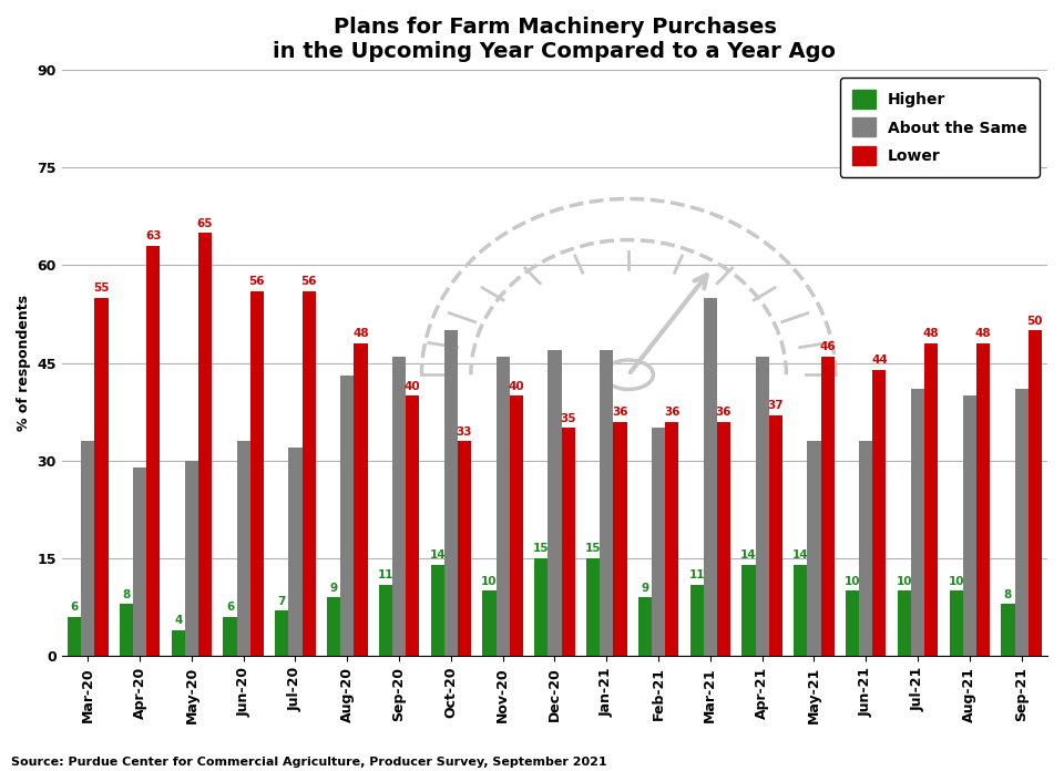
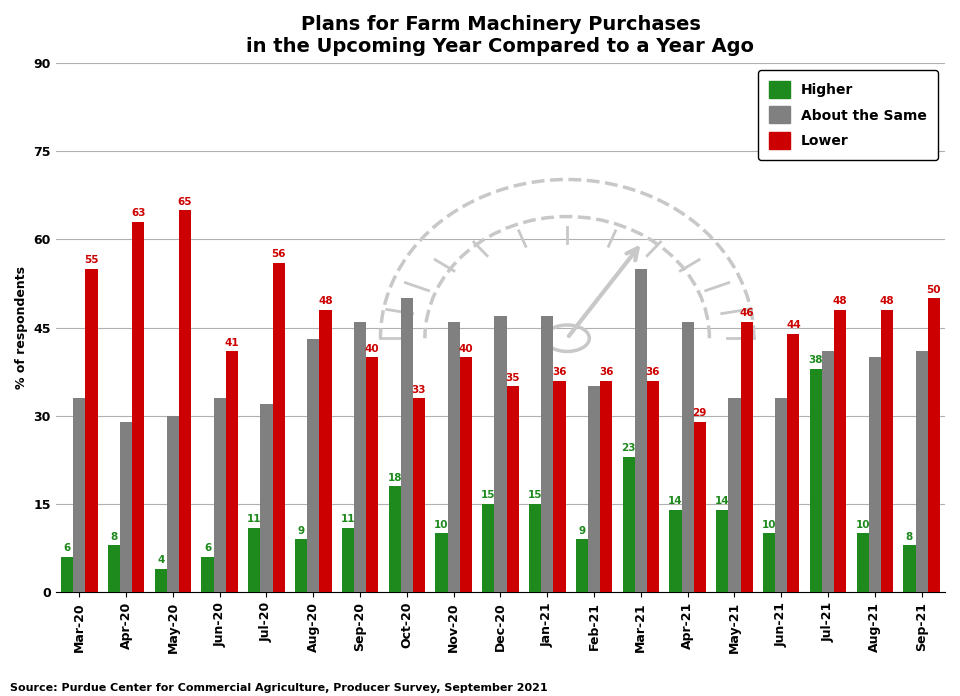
Lower/Jun-20: 56 -> 41
Higher/Jul-20: 7 -> 11
Higher/Oct-20: 14 -> 18
Higher/Mar-21: 11 -> 23
Lower/Apr-21: 37 -> 29
Higher/Jul-21: 10 -> 38
